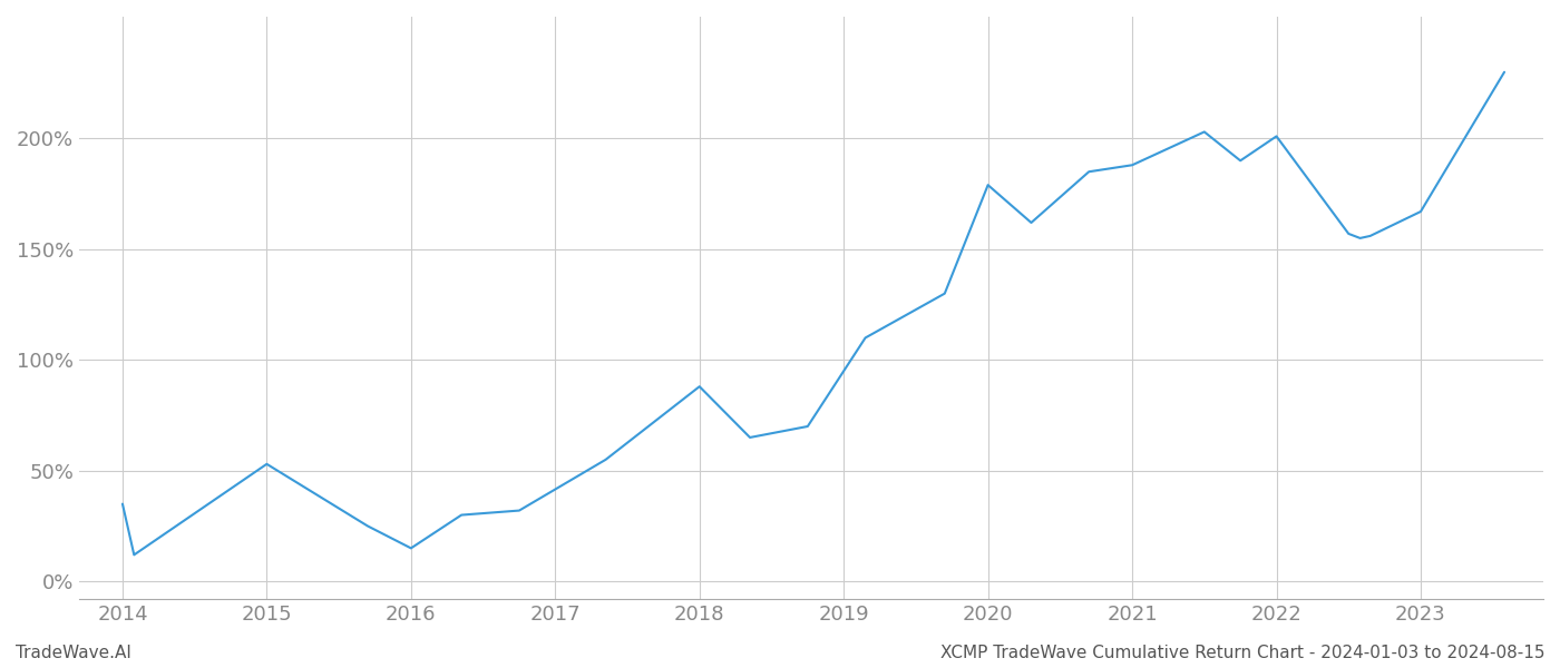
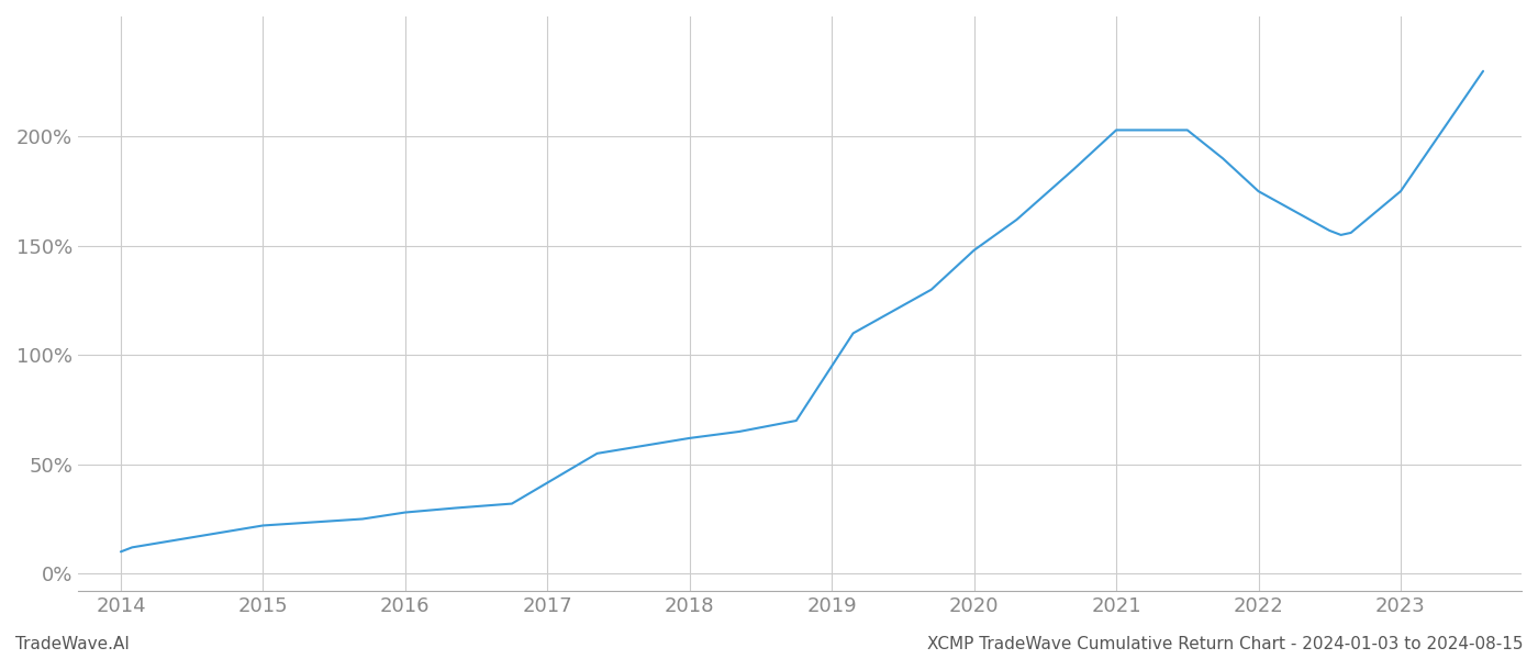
2014: 35% -> 10%
2015: 53% -> 22%
2016: 15% -> 28%
2018: 88% -> 62%
2020: 179% -> 148%
2021: 188% -> 203%
2022: 201% -> 175%
2023: 167% -> 175%
